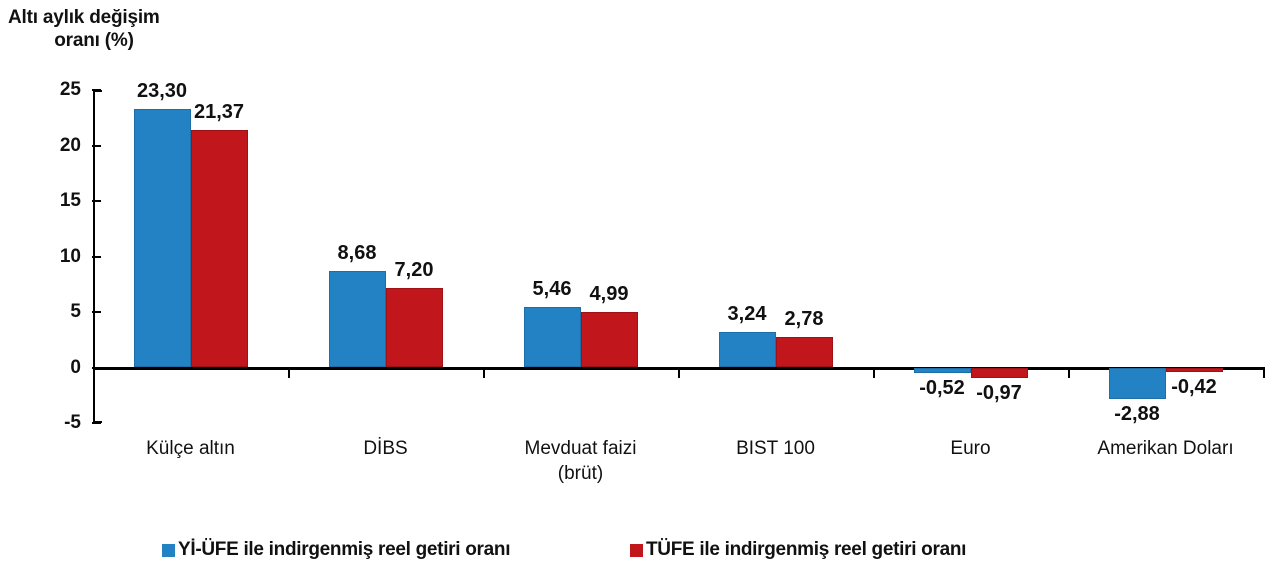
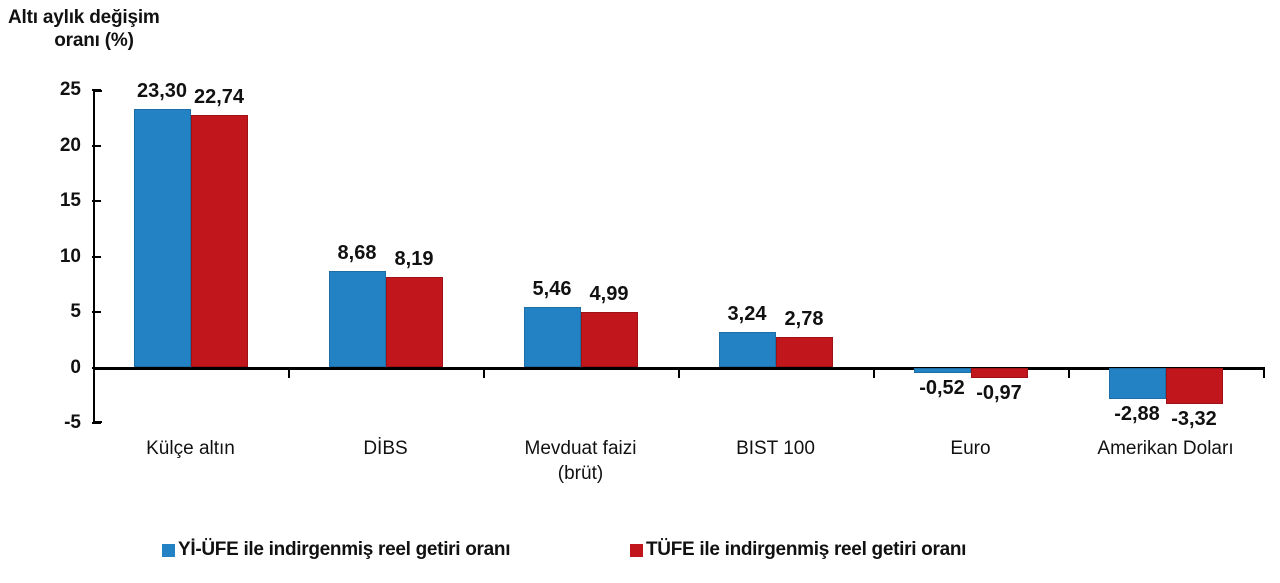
TÜFE ile indirgenmiş reel getiri oranı/Külçe altın: 21,37 -> 22,74
TÜFE ile indirgenmiş reel getiri oranı/DİBS: 7,20 -> 8,19
TÜFE ile indirgenmiş reel getiri oranı/Amerikan Doları: -0,42 -> -3,32
